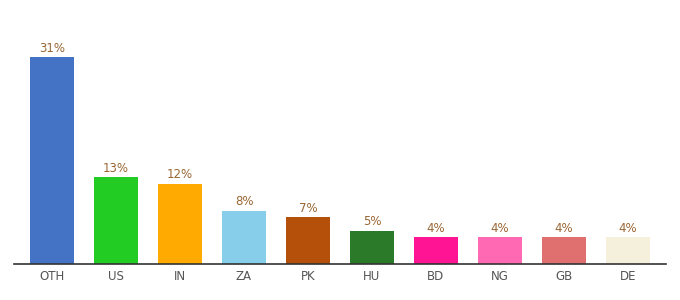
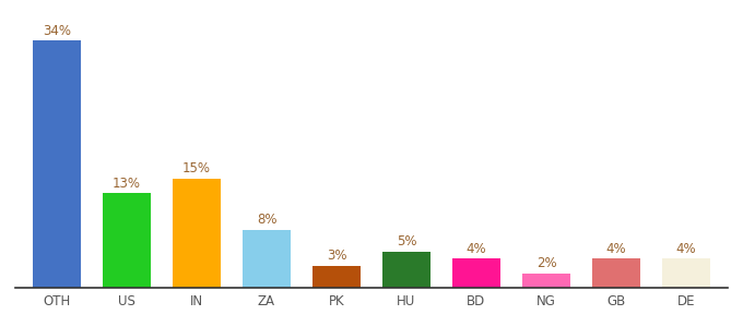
OTH: 31% -> 34%
IN: 12% -> 15%
PK: 7% -> 3%
NG: 4% -> 2%
